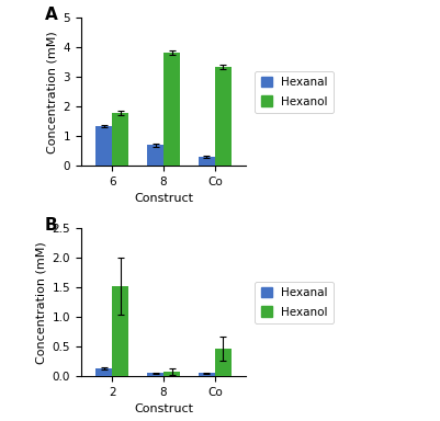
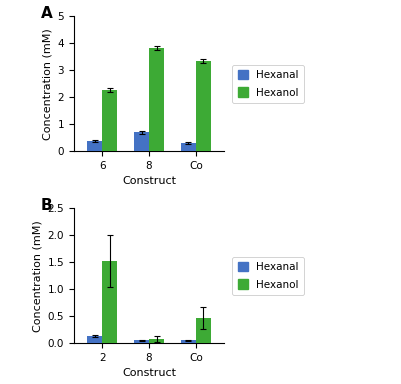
Hexanal/6: 1.35 -> 0.37
Hexanol/6: 1.80 -> 2.27
